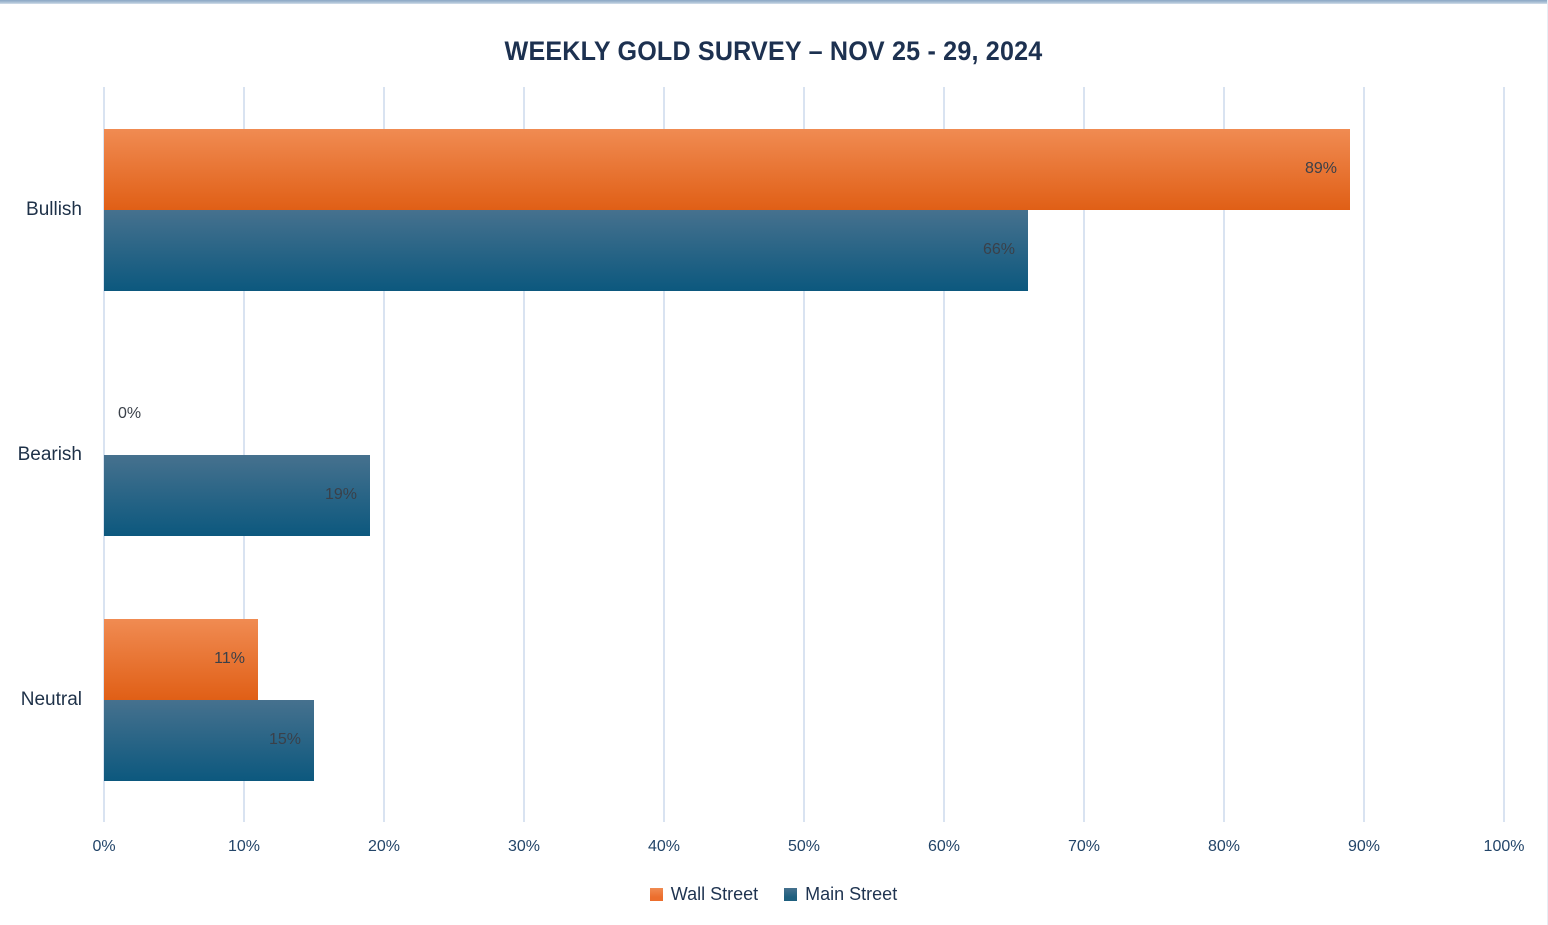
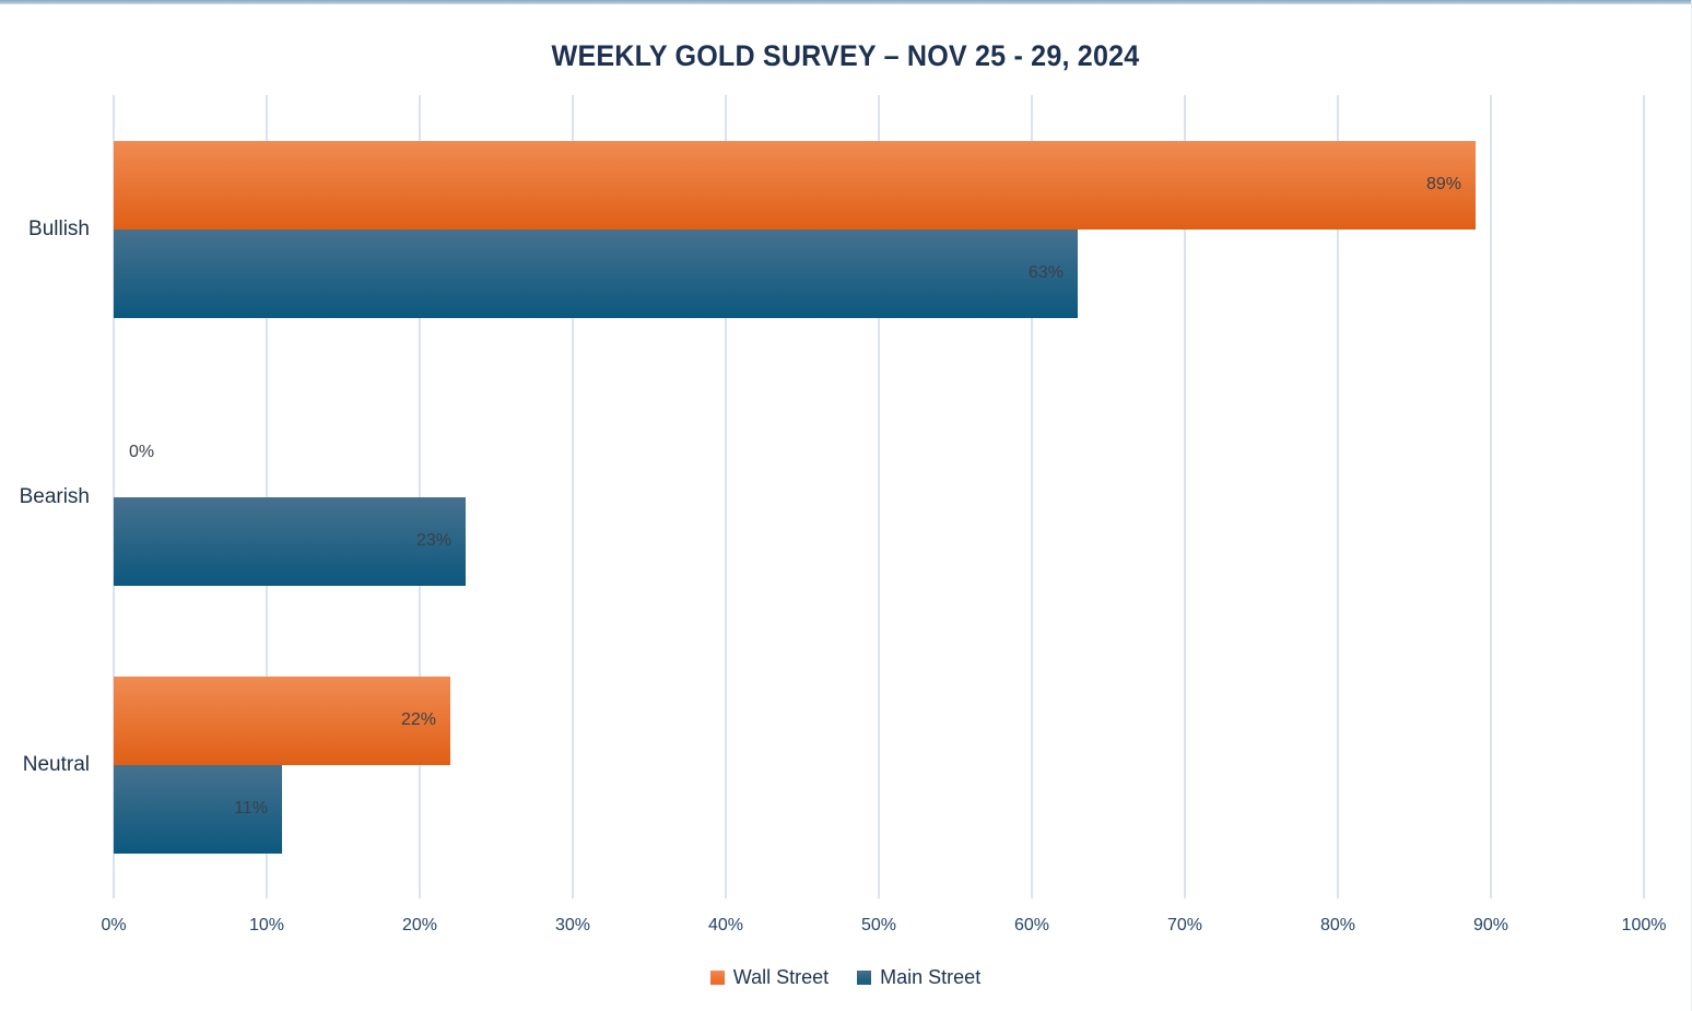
Main Street/Bullish: 66% -> 63%
Main Street/Bearish: 19% -> 23%
Wall Street/Neutral: 11% -> 22%
Main Street/Neutral: 15% -> 11%
